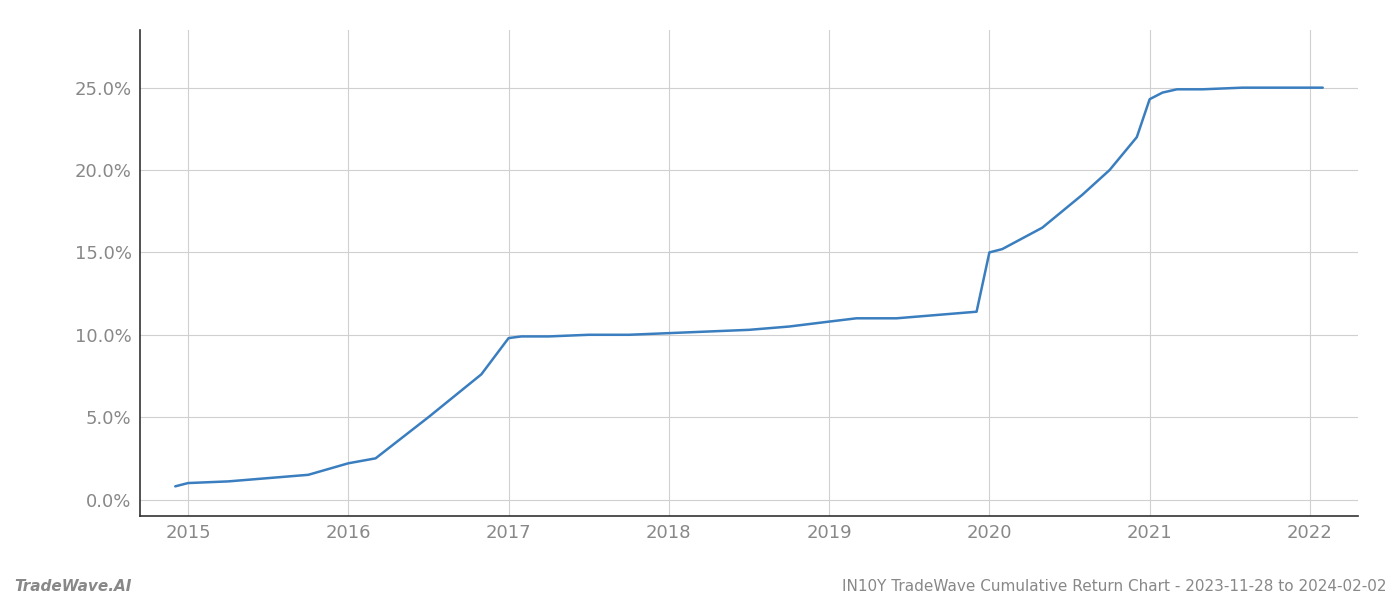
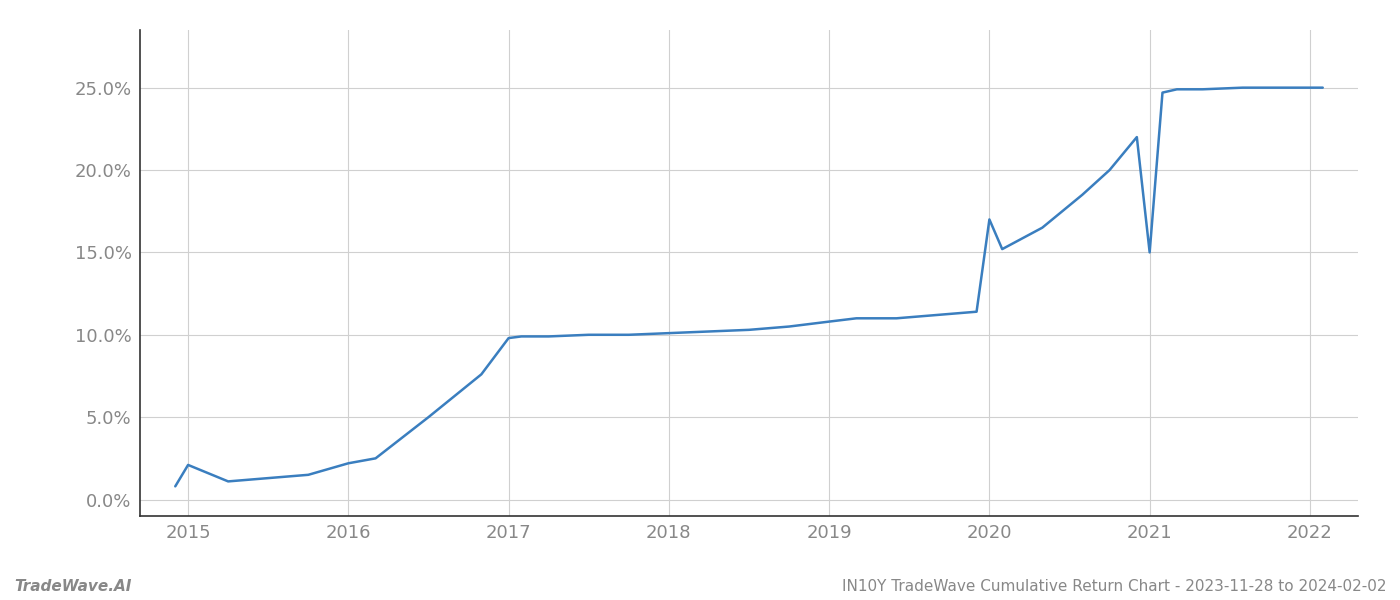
2015: 1.0% -> 2.1%
2020: 15.0% -> 17.0%
2021: 24.3% -> 15.0%
